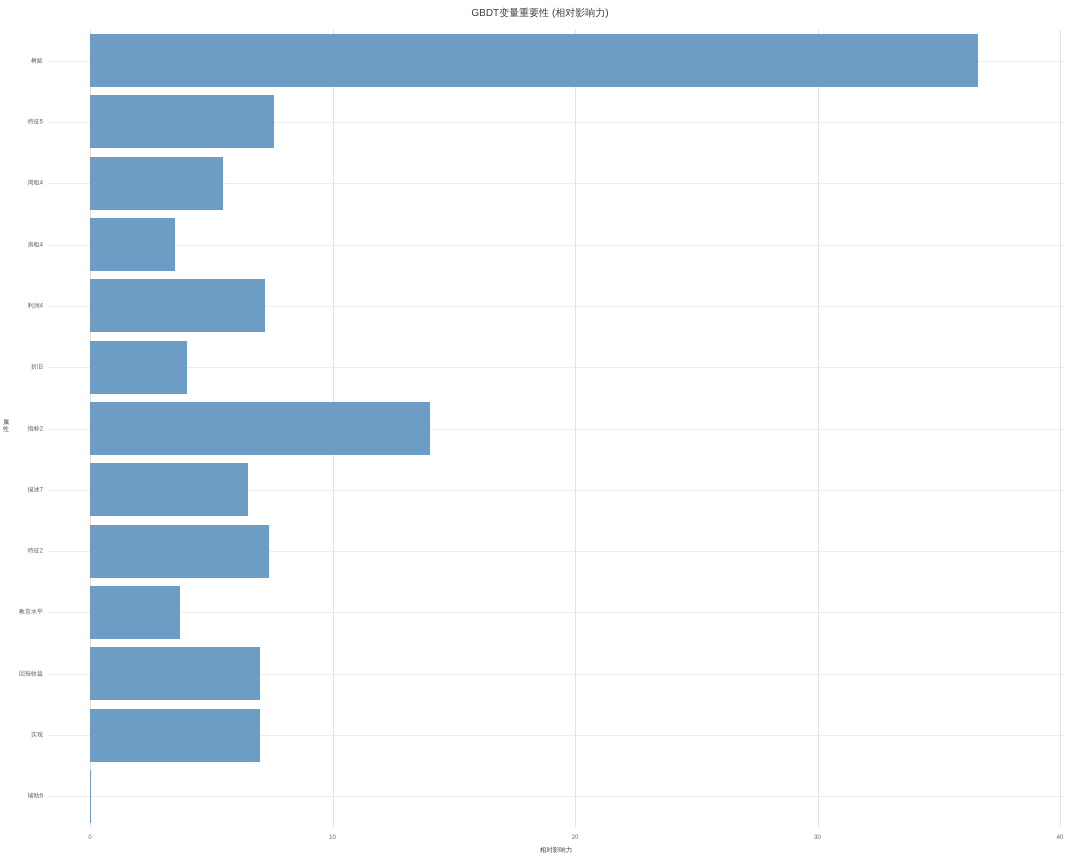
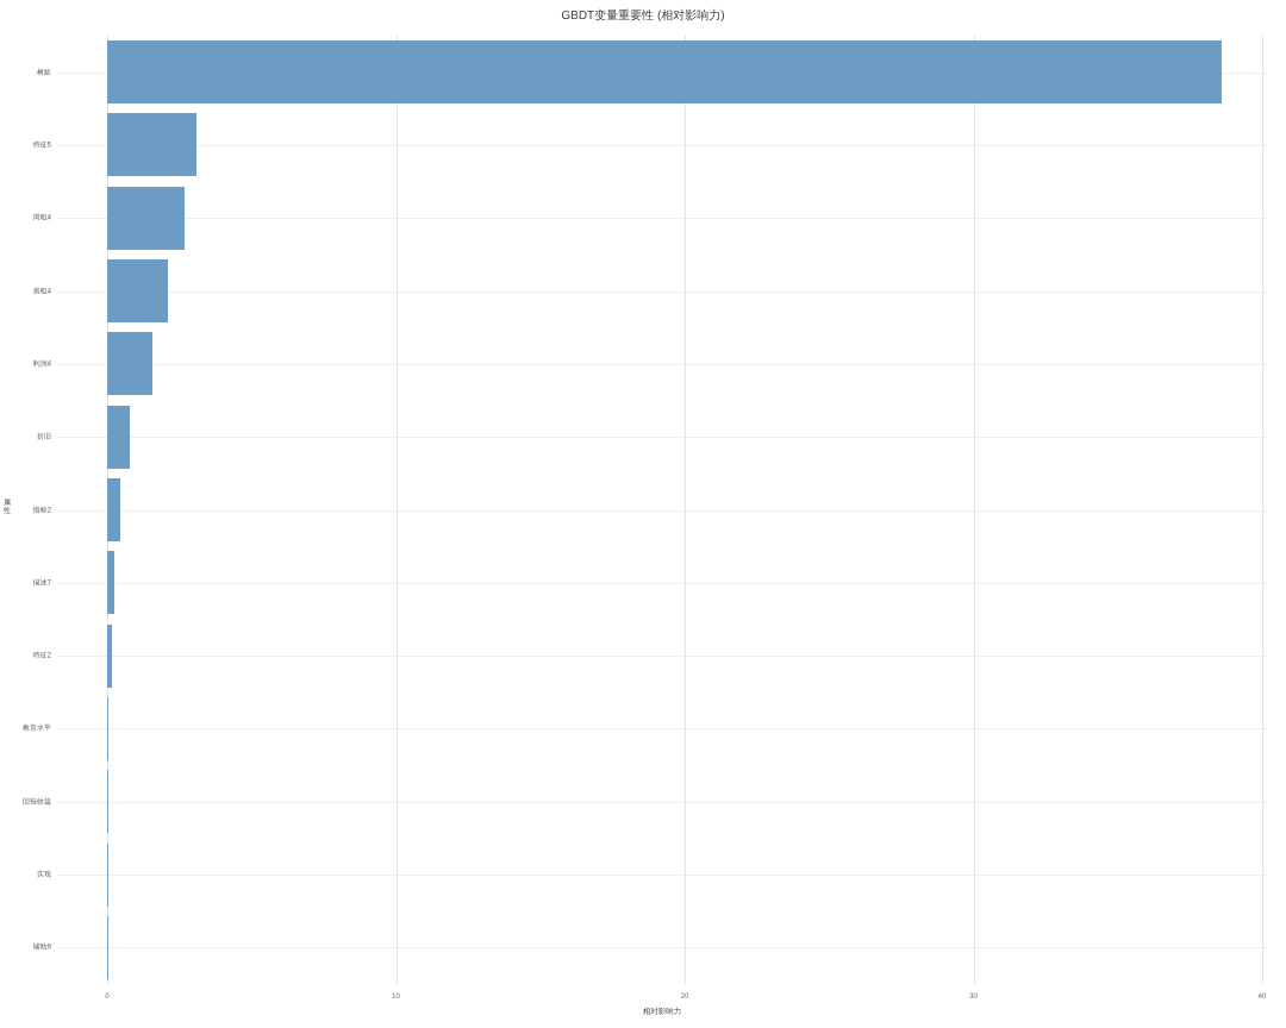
树龄: 36.6 -> 38.6
特征5: 7.6 -> 3.1
周租4: 5.5 -> 2.7
房租4: 3.5 -> 2.1
利润4: 7.2 -> 1.6
折旧: 4.0 -> 0.8
指标2: 14.0 -> 0.5
描述7: 6.5 -> 0.2
特征2: 7.4 -> 0.2
教育水平: 3.7 -> 0.1
回报收益: 7.0 -> 0.1
实现: 7.0 -> 0.1
